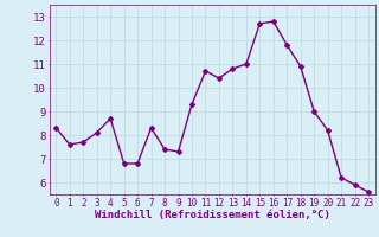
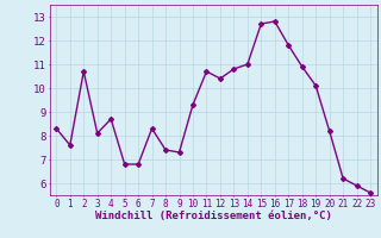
2: 7.7 -> 10.7
19: 9.0 -> 10.1
